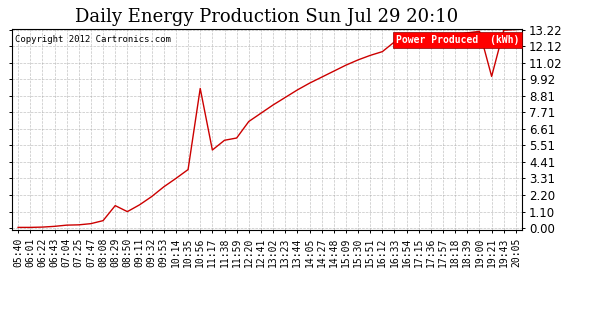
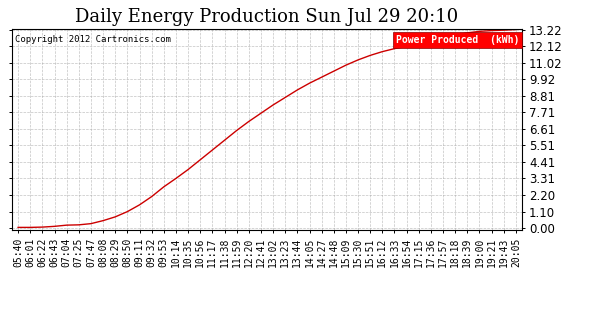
08:29: 1.5 -> 0.8
10:56: 9.3 -> 4.5
11:59: 6.0 -> 6.5
16:33: 12.4 -> 11.9
19:21: 10.1 -> 13.2
